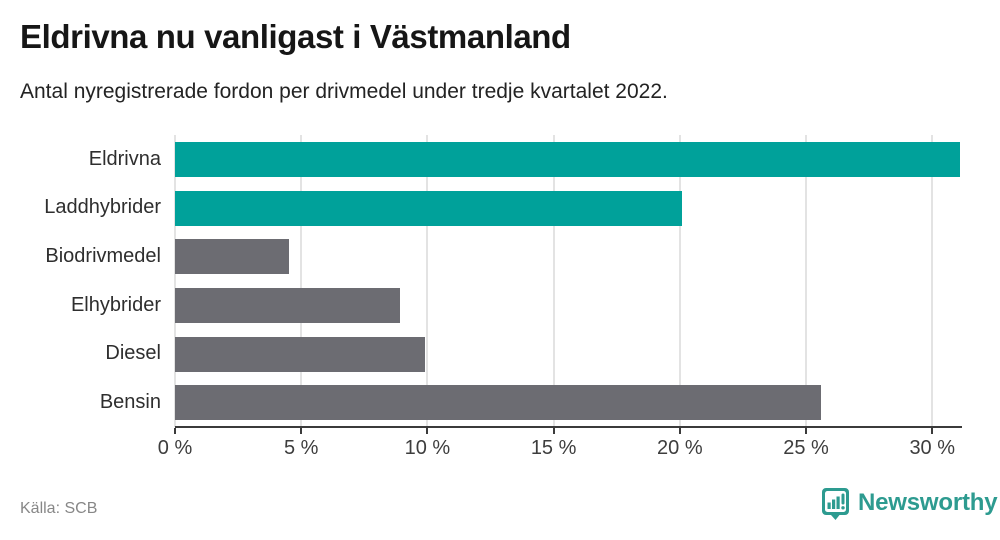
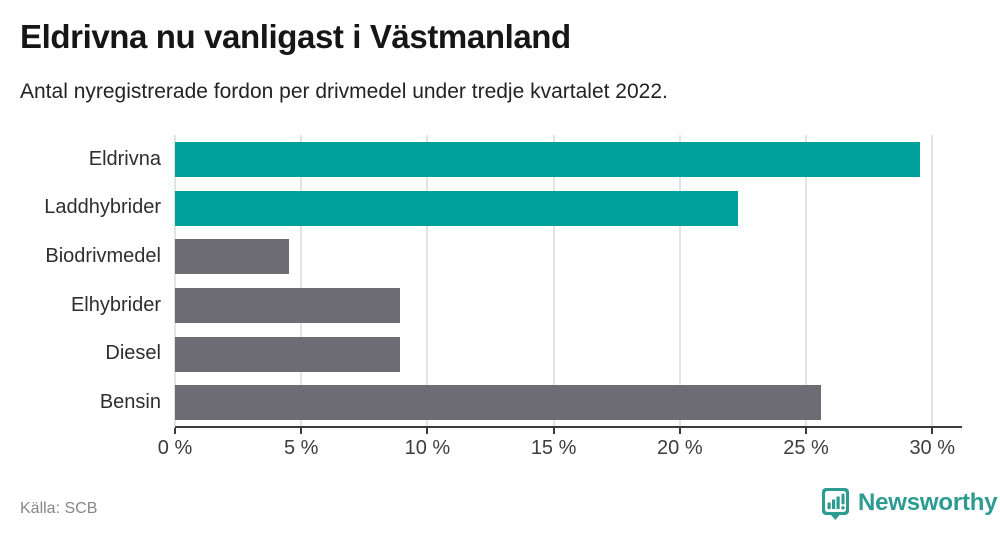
Eldrivna: 31.1% -> 29.5%
Laddhybrider: 20.1% -> 22.3%
Diesel: 9.9% -> 8.9%
